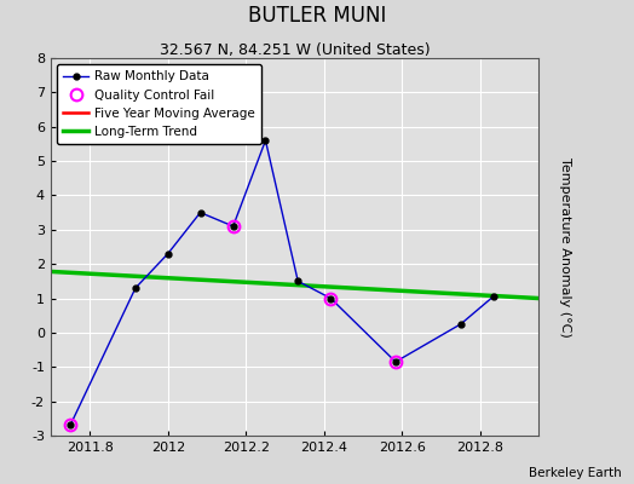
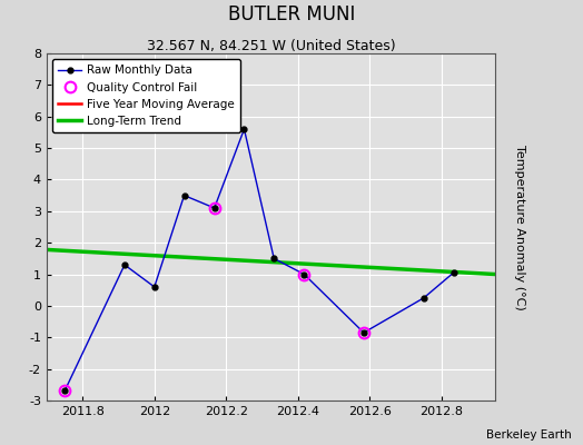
Raw Monthly Data/2012: 2.30 -> 0.60
